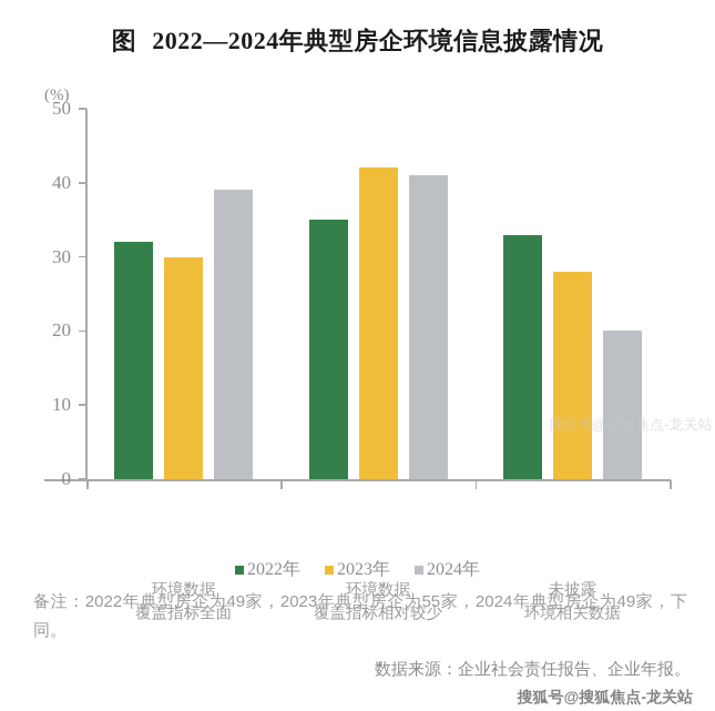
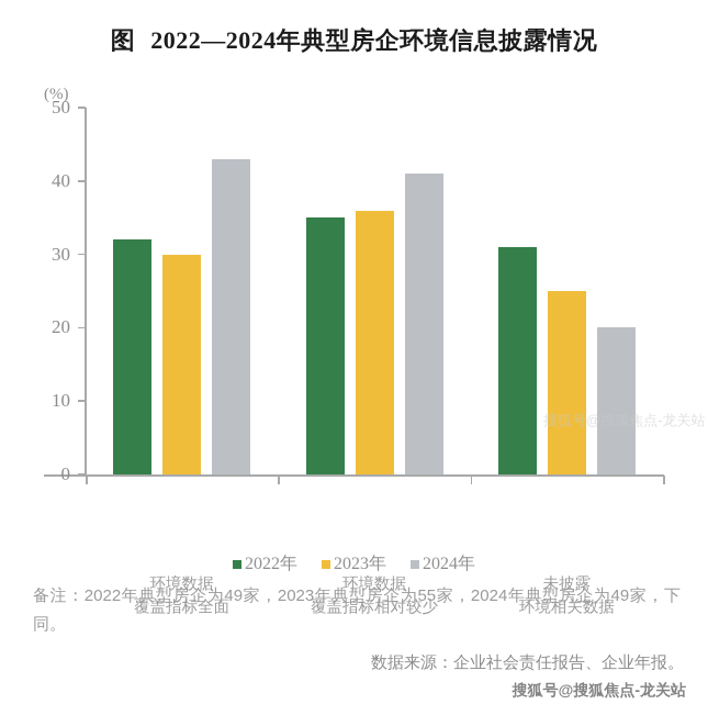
2024年/环境数据覆盖指标全面: 39 -> 43
2023年/环境数据覆盖指标相对较少: 42 -> 36
2022年/未披露环境相关数据: 33 -> 31
2023年/未披露环境相关数据: 28 -> 25
